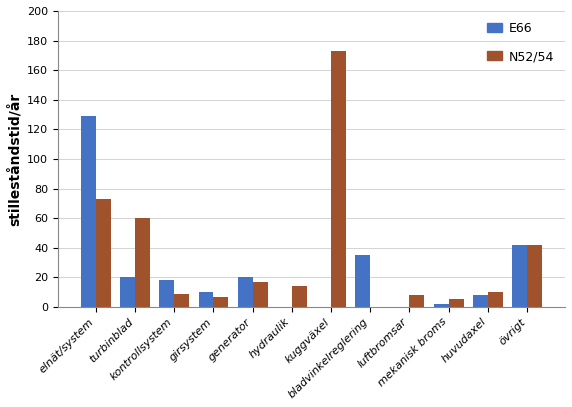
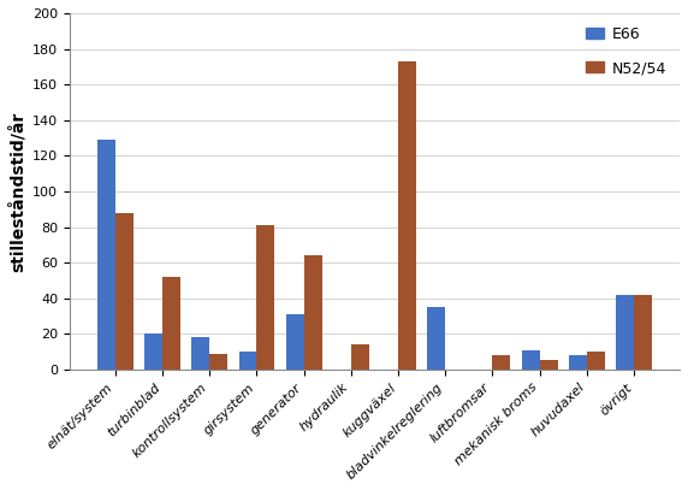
N52/54/elnät/system: 73 -> 88
N52/54/turbinblad: 60 -> 52
N52/54/girsystem: 7 -> 81
E66/generator: 20 -> 31
N52/54/generator: 17 -> 64
E66/mekanisk broms: 2 -> 11
